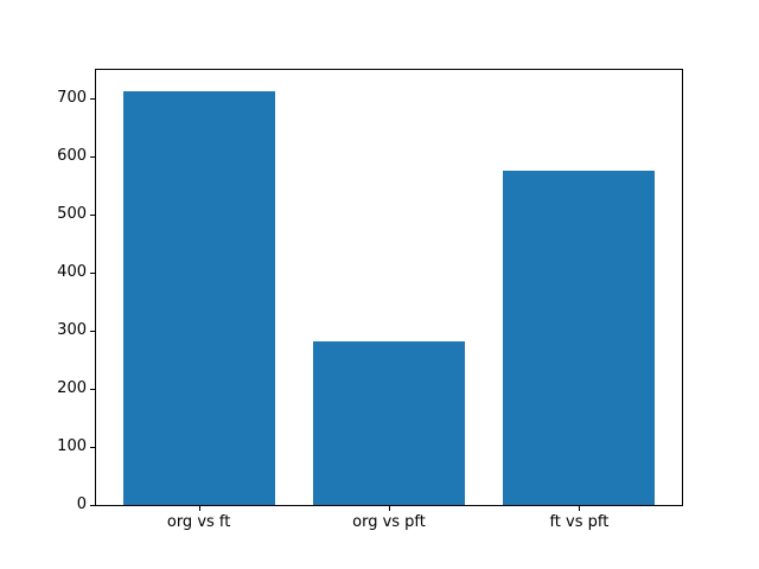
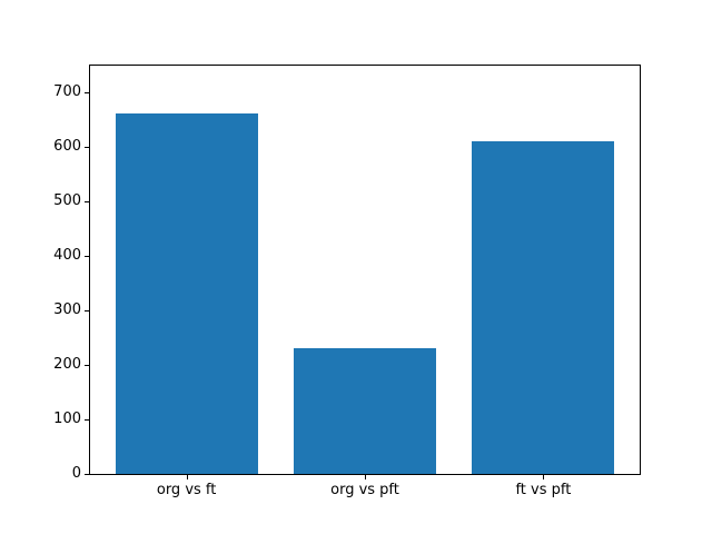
org vs ft: 710 -> 660
org vs pft: 280 -> 230
ft vs pft: 580 -> 610
